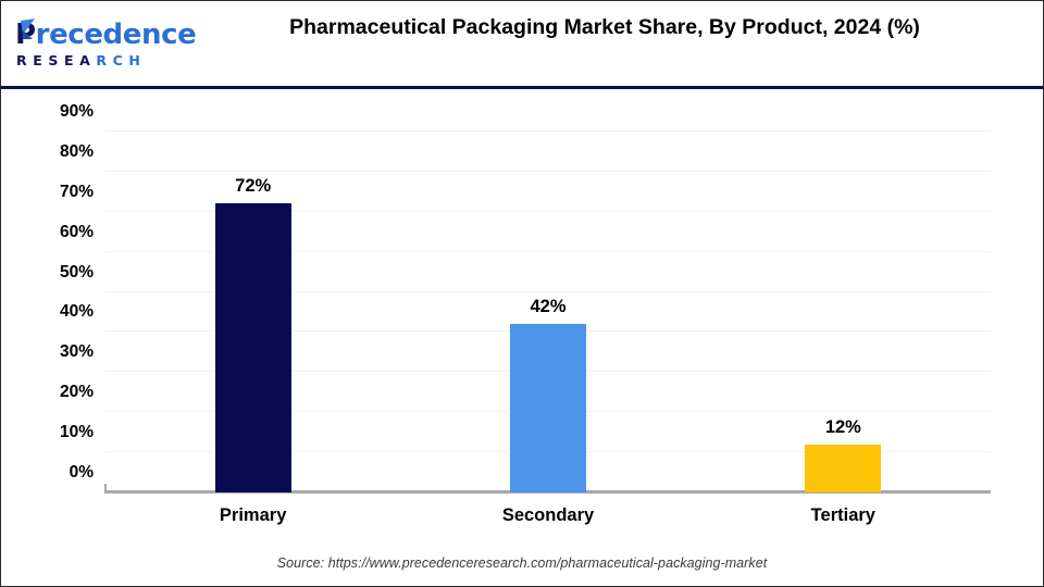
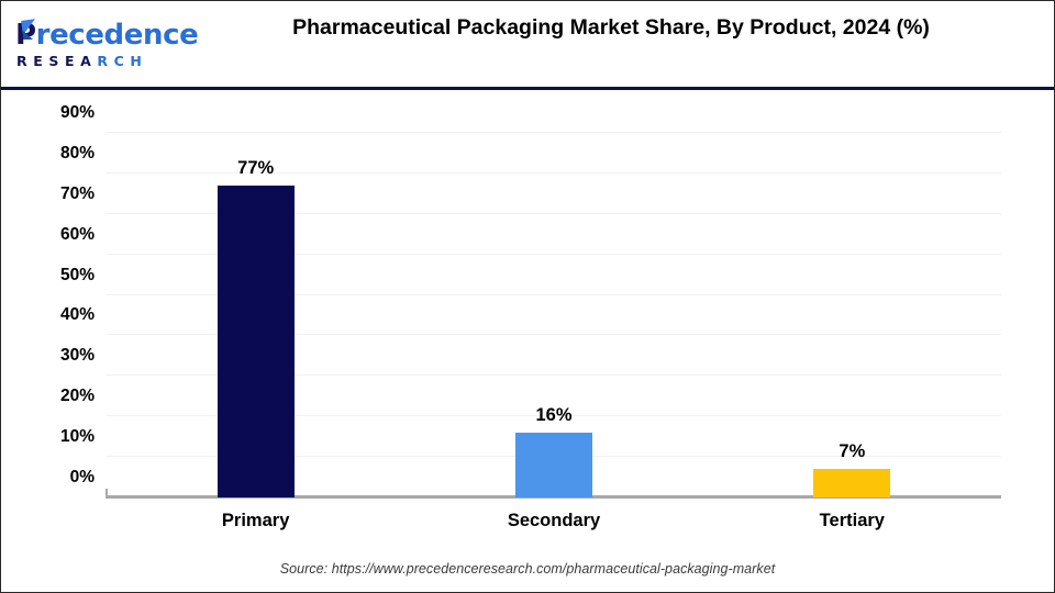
Primary: 72% -> 77%
Secondary: 42% -> 16%
Tertiary: 12% -> 7%
